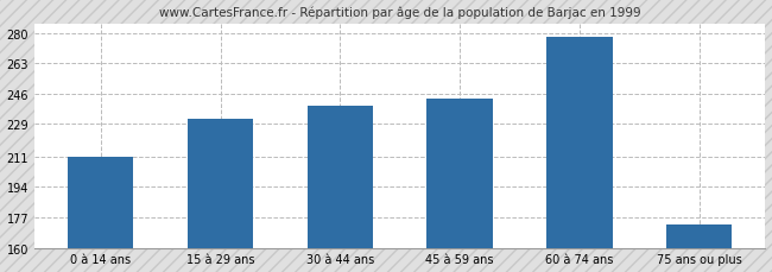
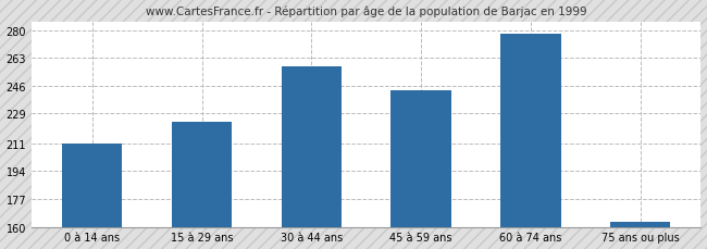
15 à 29 ans: 232 -> 224
30 à 44 ans: 239 -> 258
75 ans ou plus: 173 -> 163
